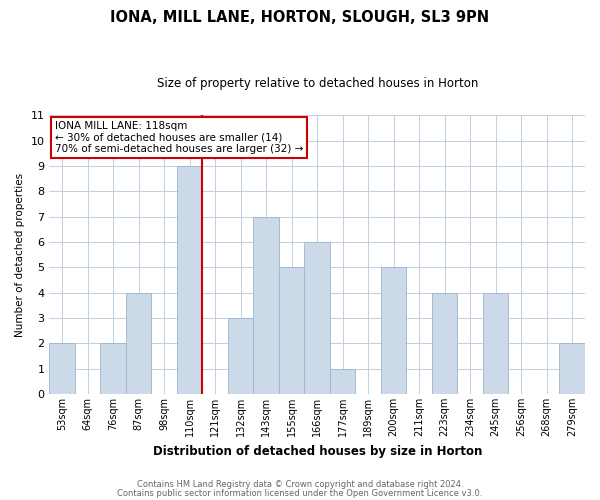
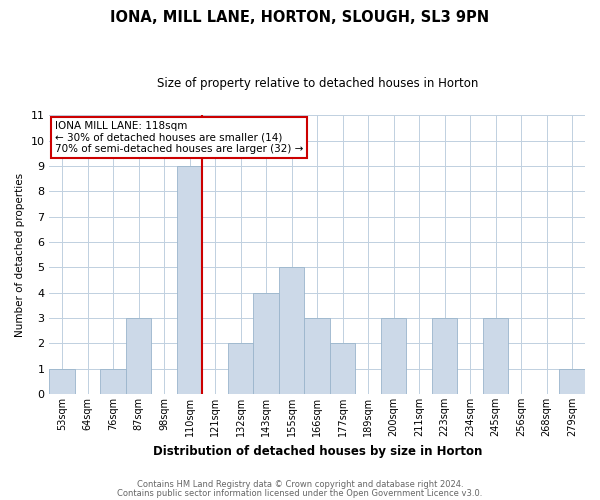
53sqm: 2 -> 1
76sqm: 2 -> 1
87sqm: 4 -> 3
132sqm: 3 -> 2
143sqm: 7 -> 4
166sqm: 6 -> 3
177sqm: 1 -> 2
200sqm: 5 -> 3
223sqm: 4 -> 3
245sqm: 4 -> 3
279sqm: 2 -> 1
